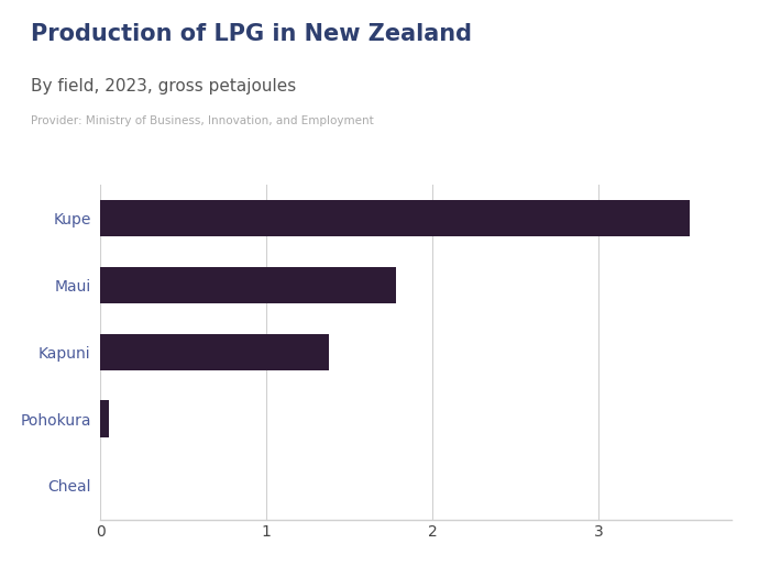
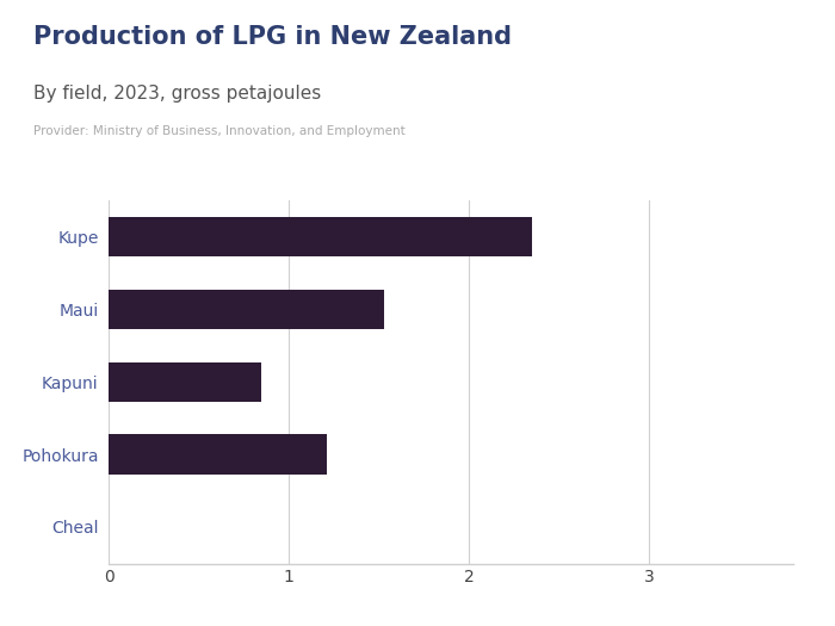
Kupe: 3.55 -> 2.35
Maui: 1.78 -> 1.53
Kapuni: 1.38 -> 0.85
Pohokura: 0.05 -> 1.21
